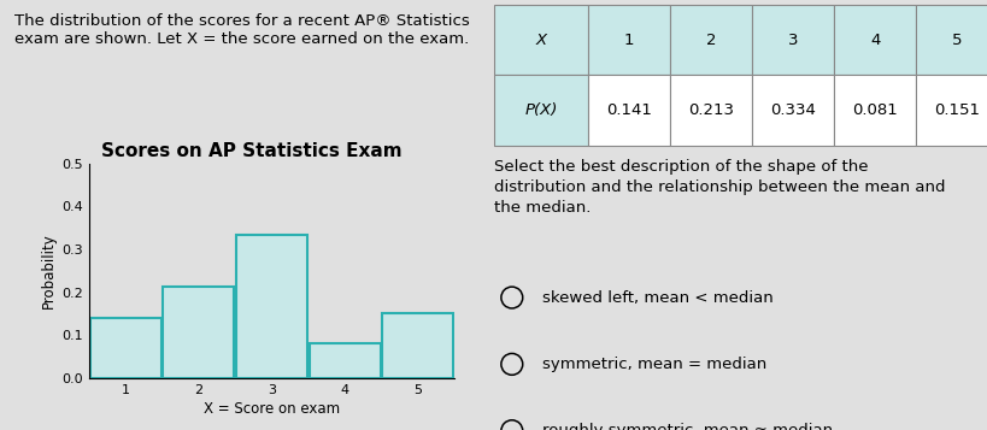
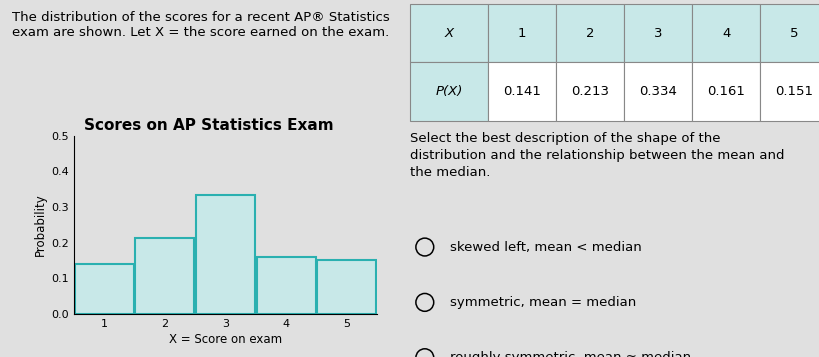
4: 0.081 -> 0.161
